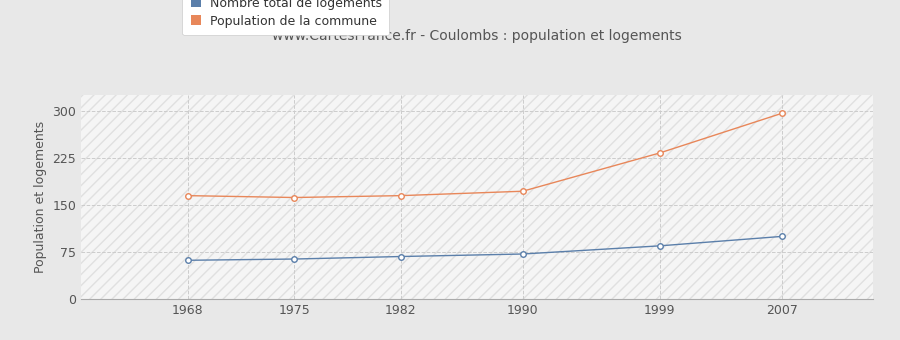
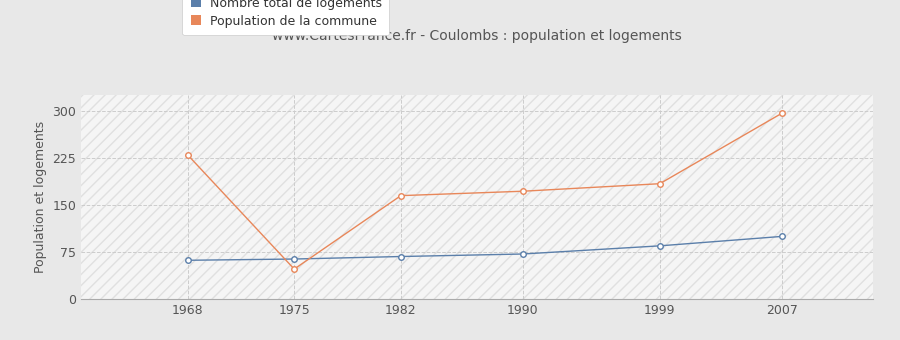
Population de la commune/1968: 165 -> 230
Population de la commune/1975: 162 -> 48
Population de la commune/1999: 233 -> 184
